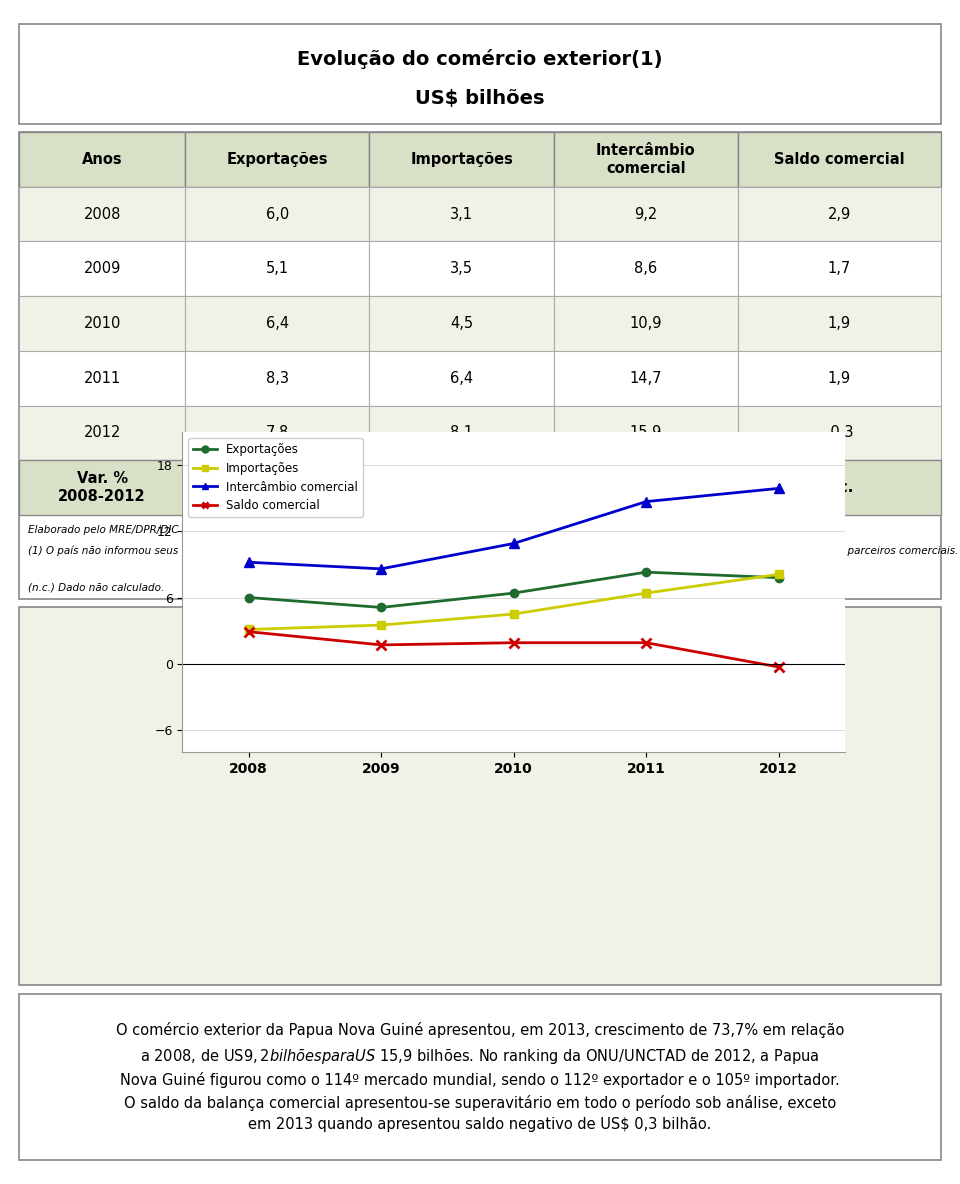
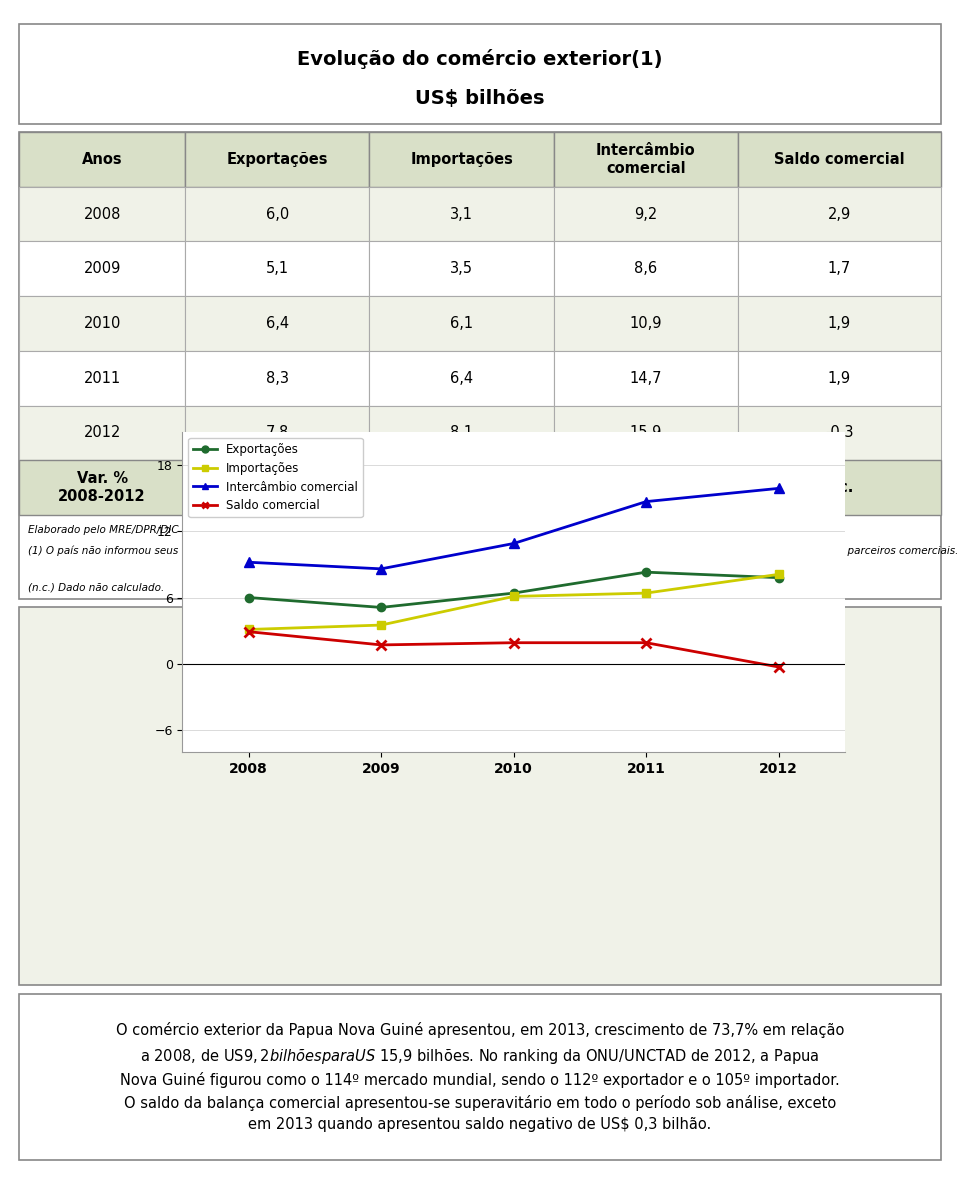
Importações/2010: 4,5 -> 6,1
